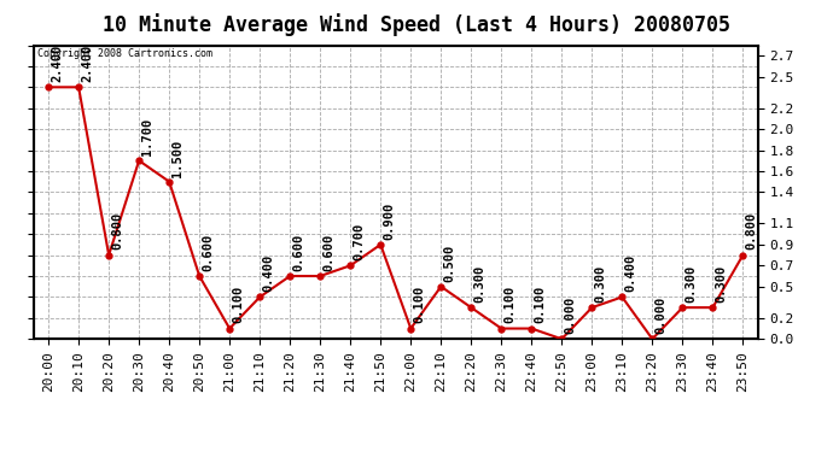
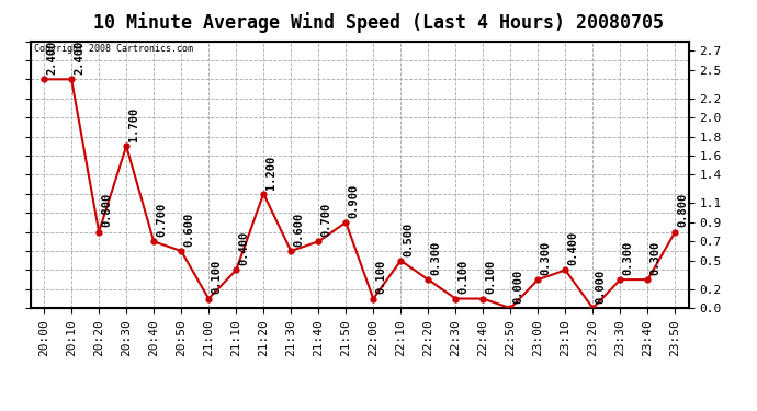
20:40: 1.500 -> 0.700
21:20: 0.600 -> 1.200
